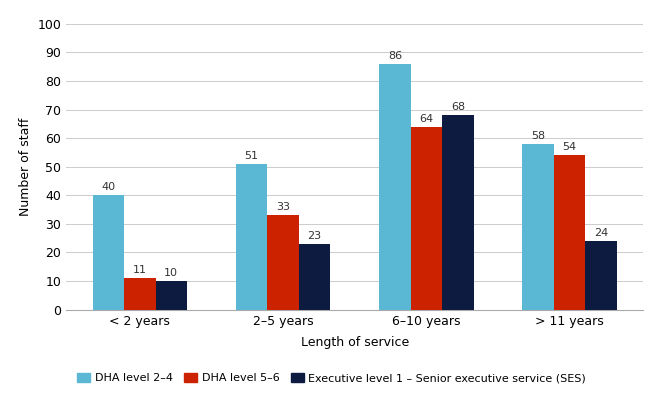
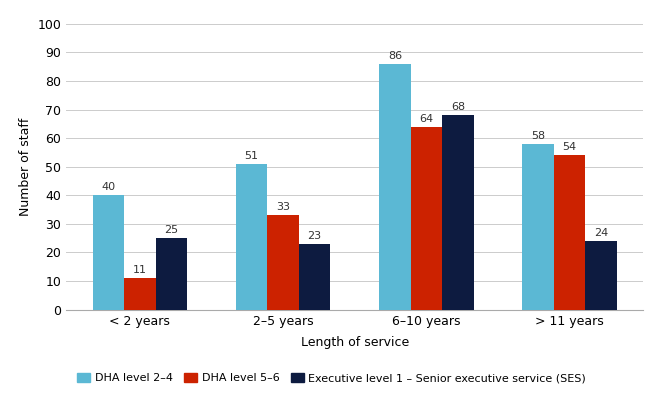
Executive level 1 – Senior executive service (SES)/< 2 years: 10 -> 25
